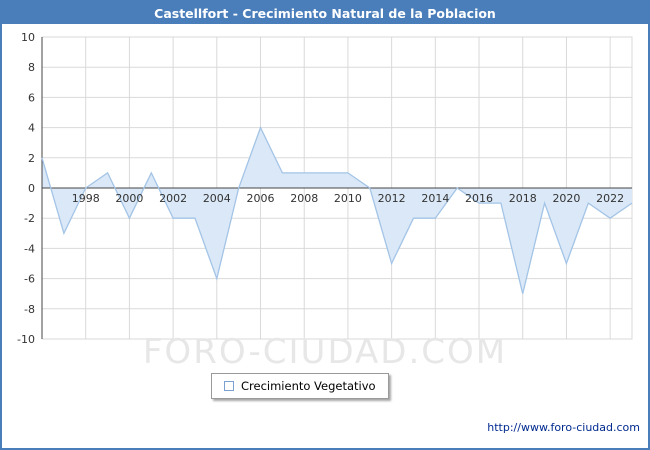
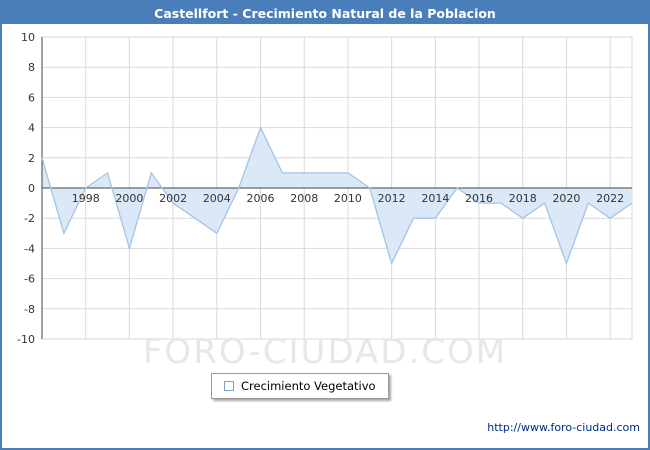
2000: -2 -> -4
2002: -2 -> -1
2004: -6 -> -3
2018: -7 -> -2
